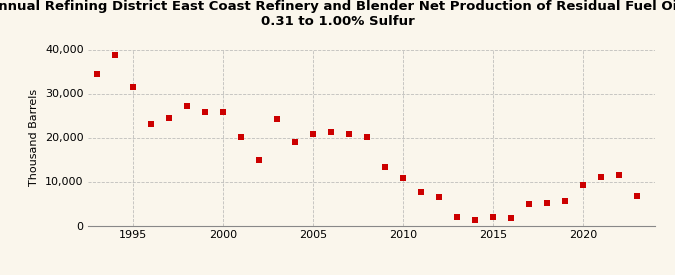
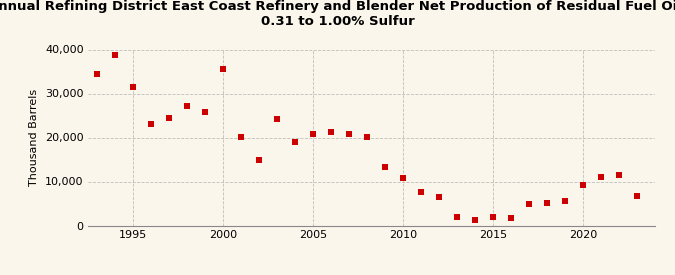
2000: 25,800 -> 35,500
